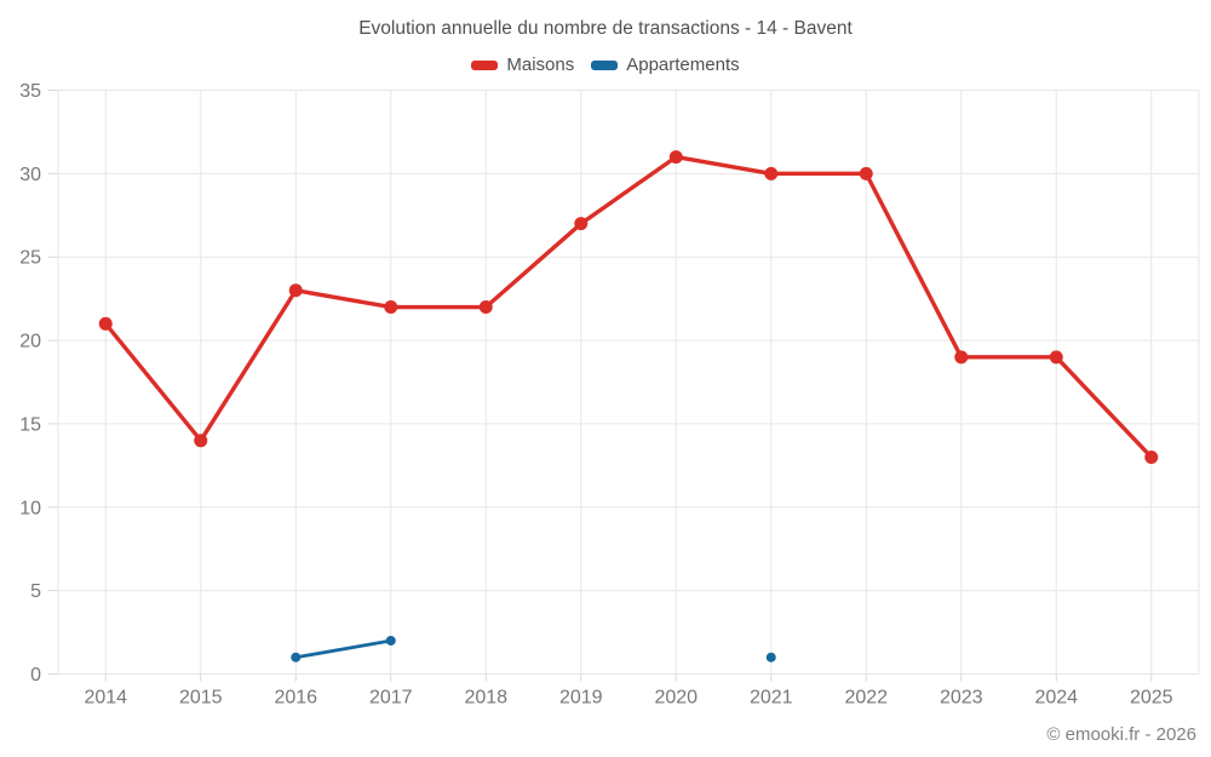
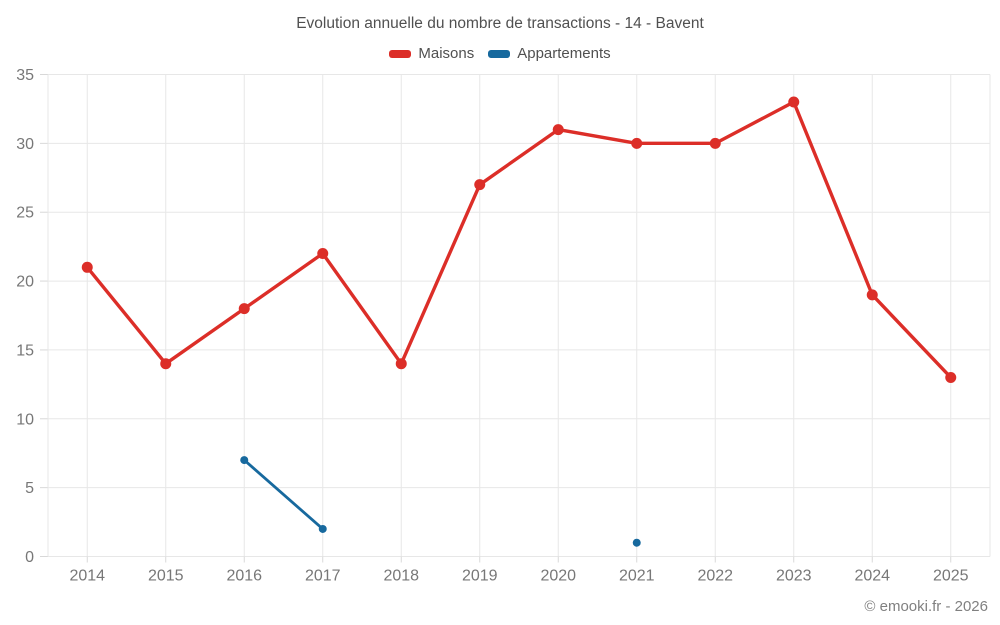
Maisons/2016: 23 -> 18
Appartements/2016: 1 -> 7
Maisons/2018: 22 -> 14
Maisons/2023: 19 -> 33
